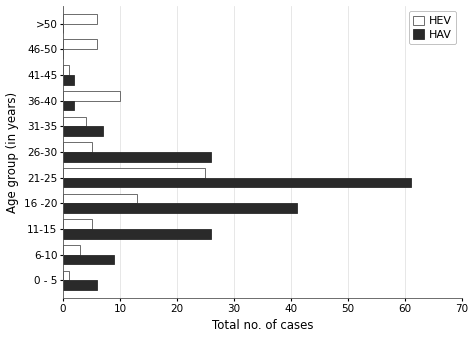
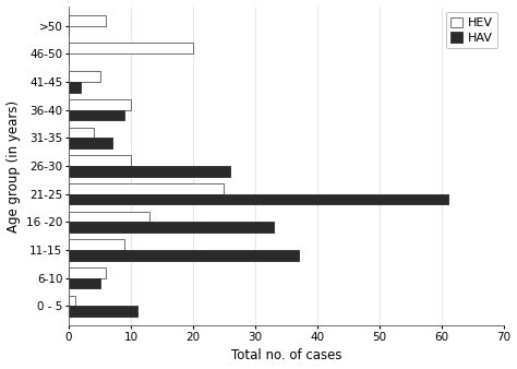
HEV/46-50: 6 -> 20
HEV/41-45: 1 -> 5
HAV/36-40: 2 -> 9
HEV/26-30: 5 -> 10
HAV/16 -20: 41 -> 33
HEV/11-15: 5 -> 9
HAV/11-15: 26 -> 37
HEV/6-10: 3 -> 6
HAV/6-10: 9 -> 5
HAV/0 - 5: 6 -> 11
